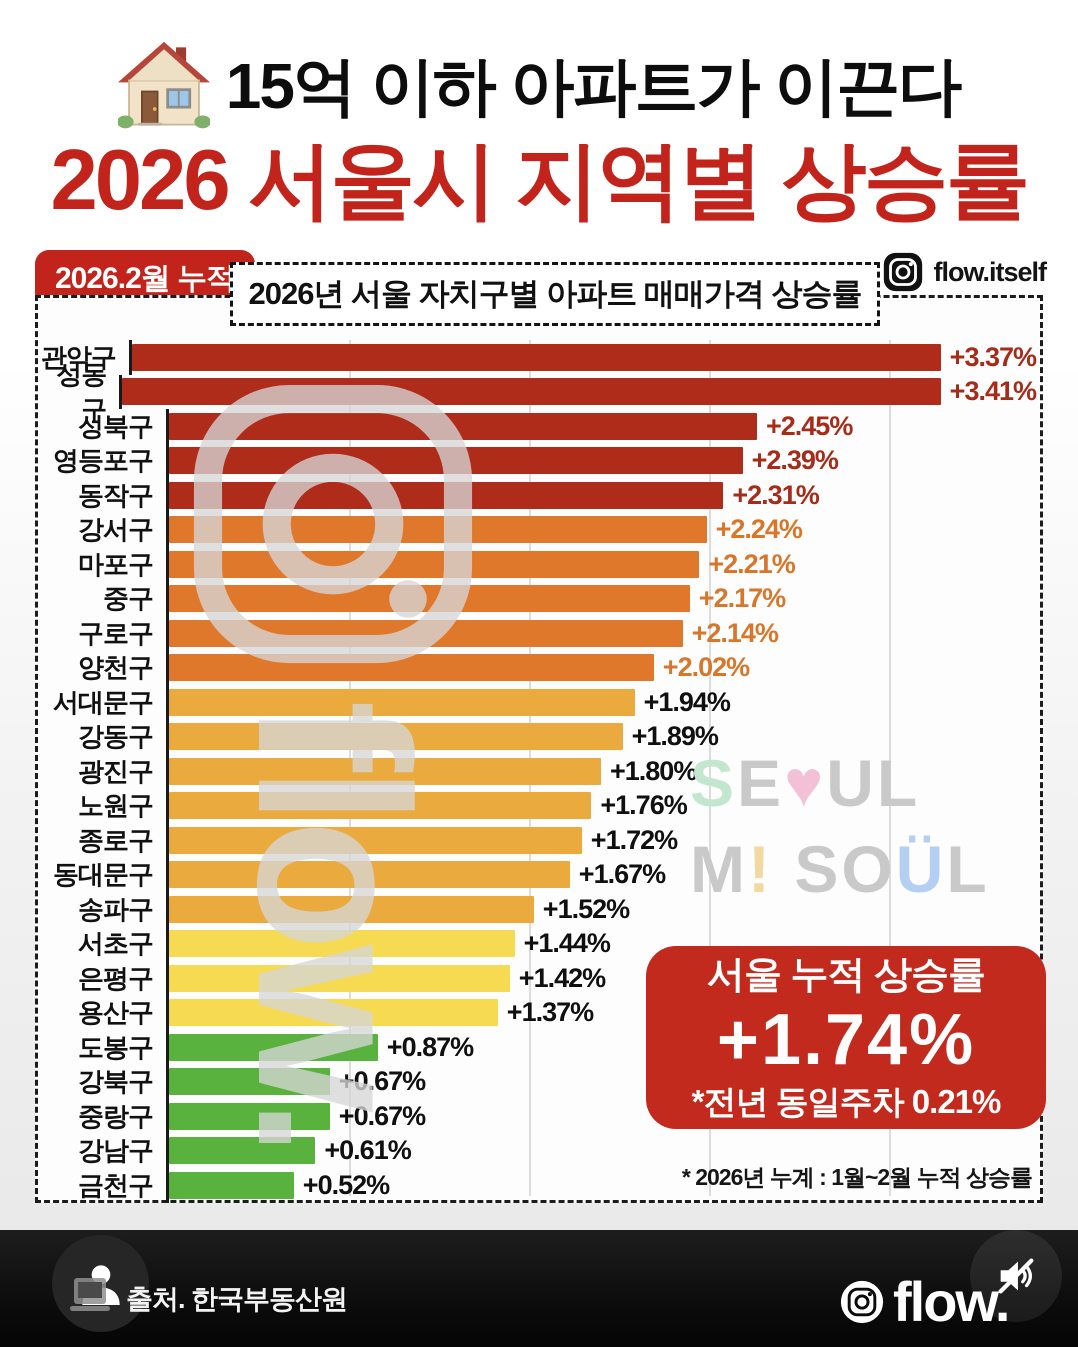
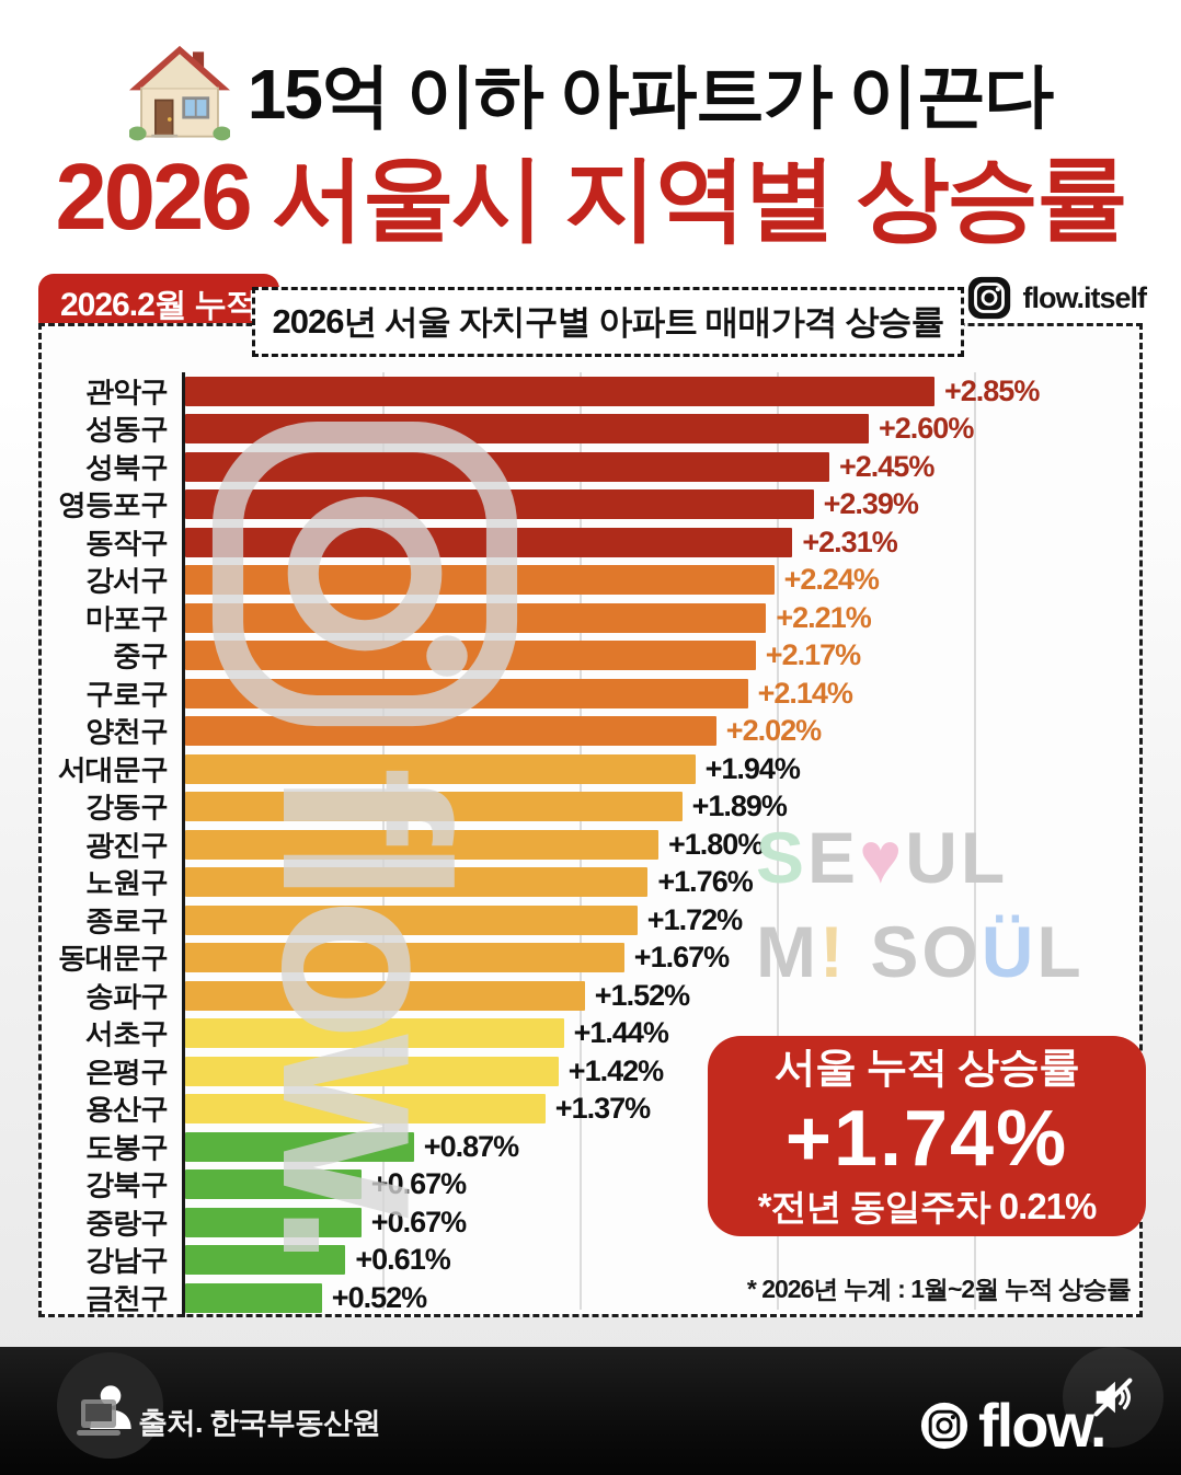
관악구: +3.37% -> +2.85%
성동구: +3.41% -> +2.60%
